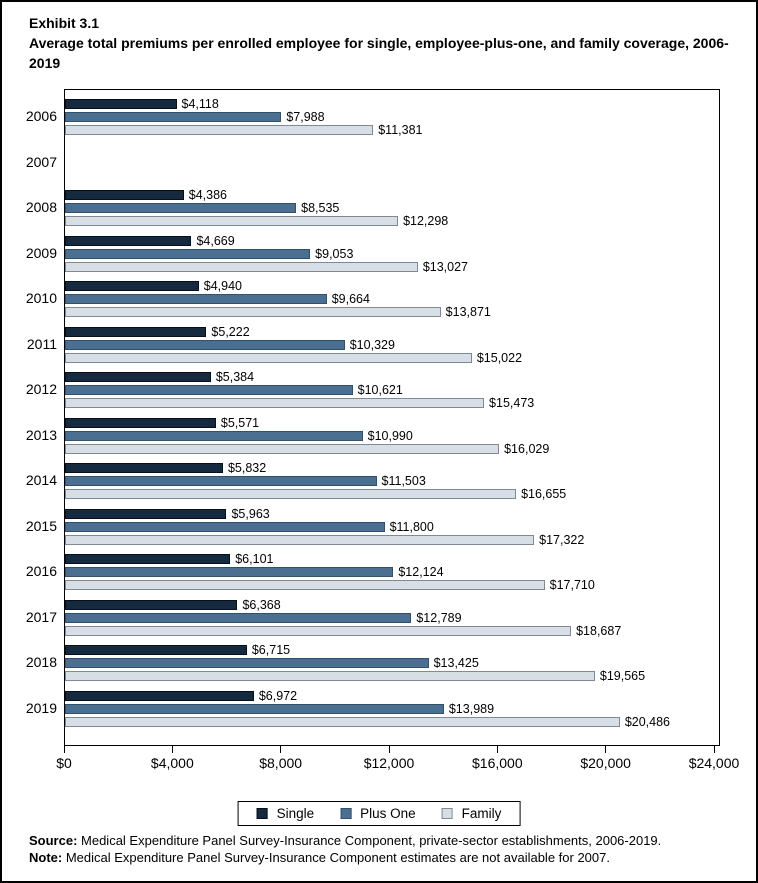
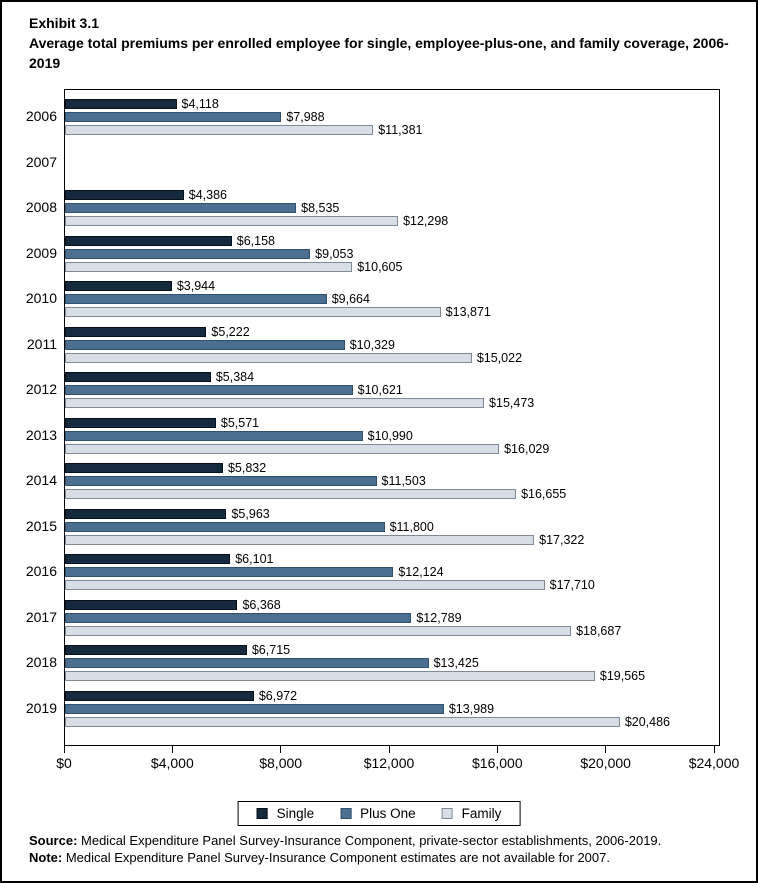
Single/2009: $4,669 -> $6,158
Family/2009: $13,027 -> $10,605
Single/2010: $4,940 -> $3,944
